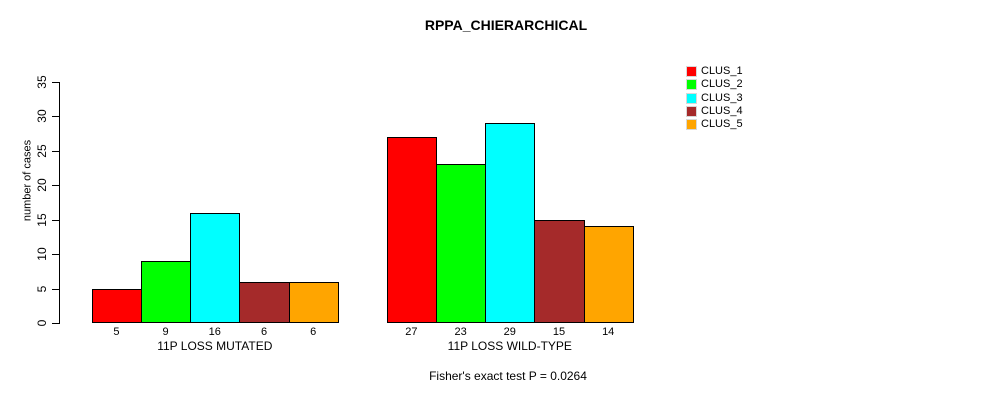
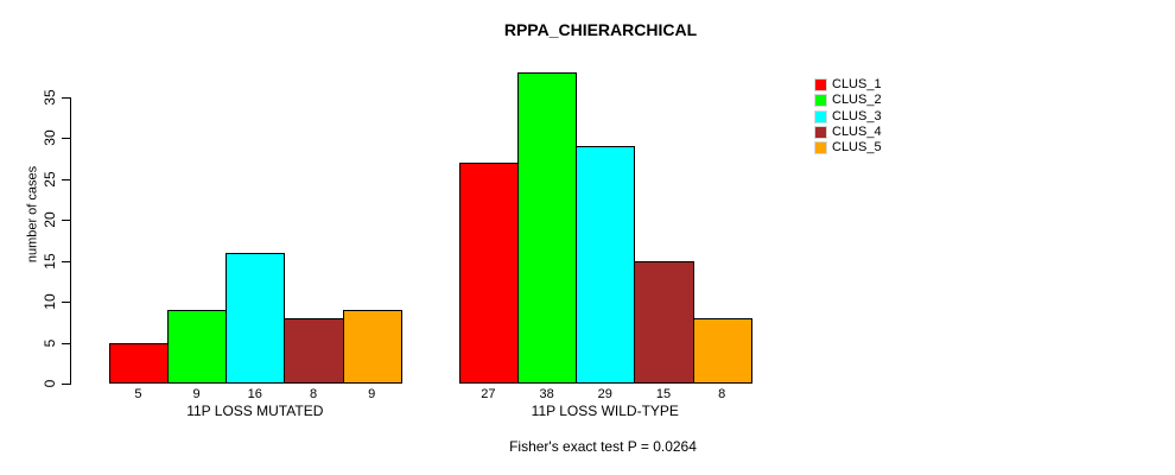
CLUS_4/11P LOSS MUTATED: 6 -> 8
CLUS_5/11P LOSS MUTATED: 6 -> 9
CLUS_2/11P LOSS WILD-TYPE: 23 -> 38
CLUS_5/11P LOSS WILD-TYPE: 14 -> 8
